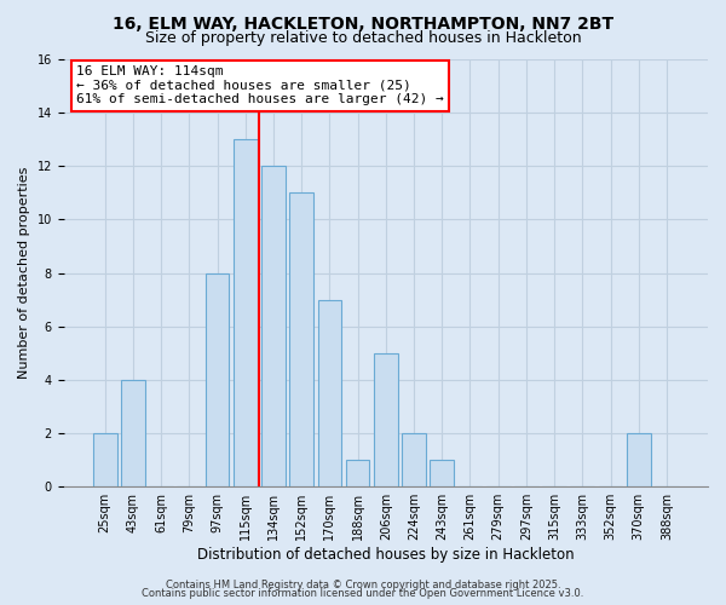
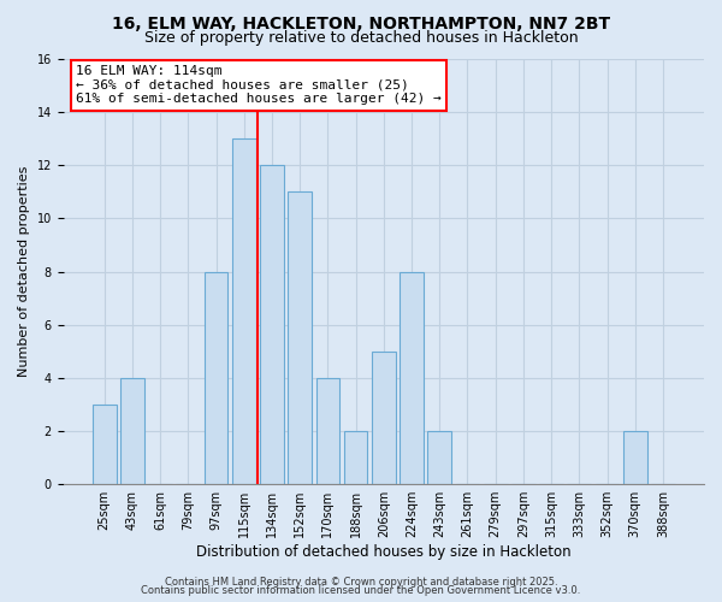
25sqm: 2 -> 3
170sqm: 7 -> 4
188sqm: 1 -> 2
224sqm: 2 -> 8
243sqm: 1 -> 2
